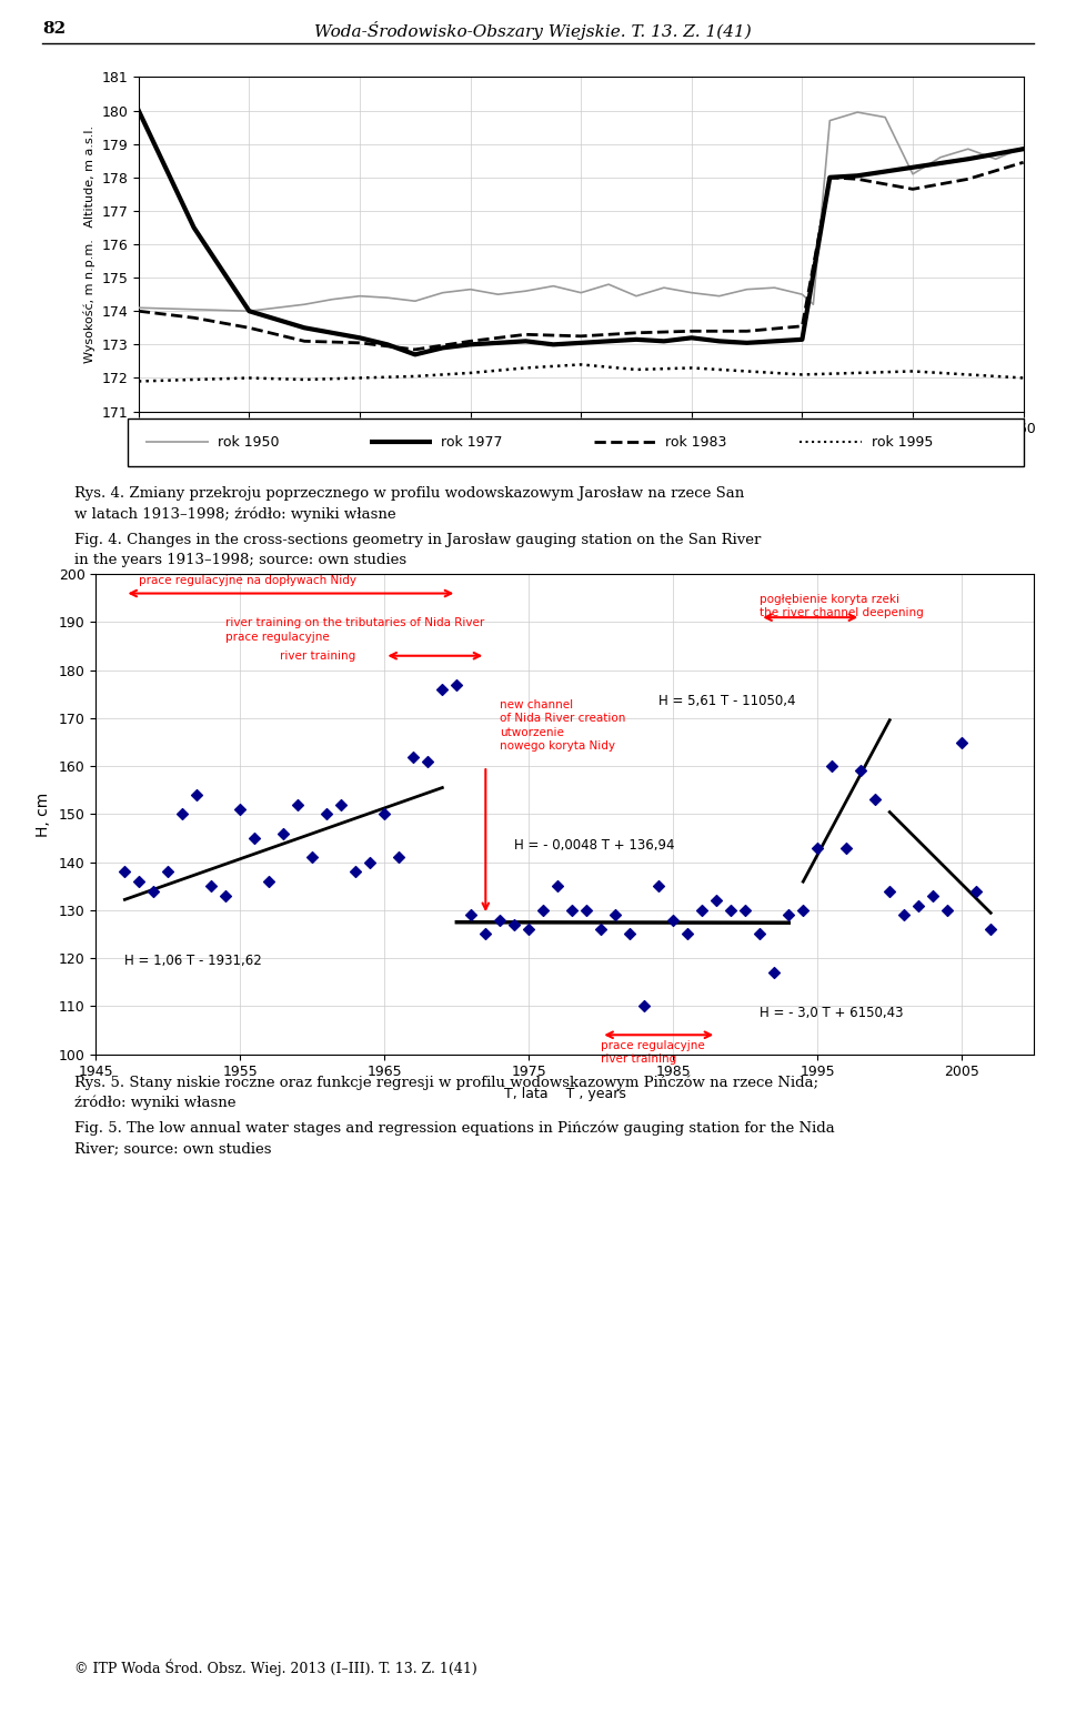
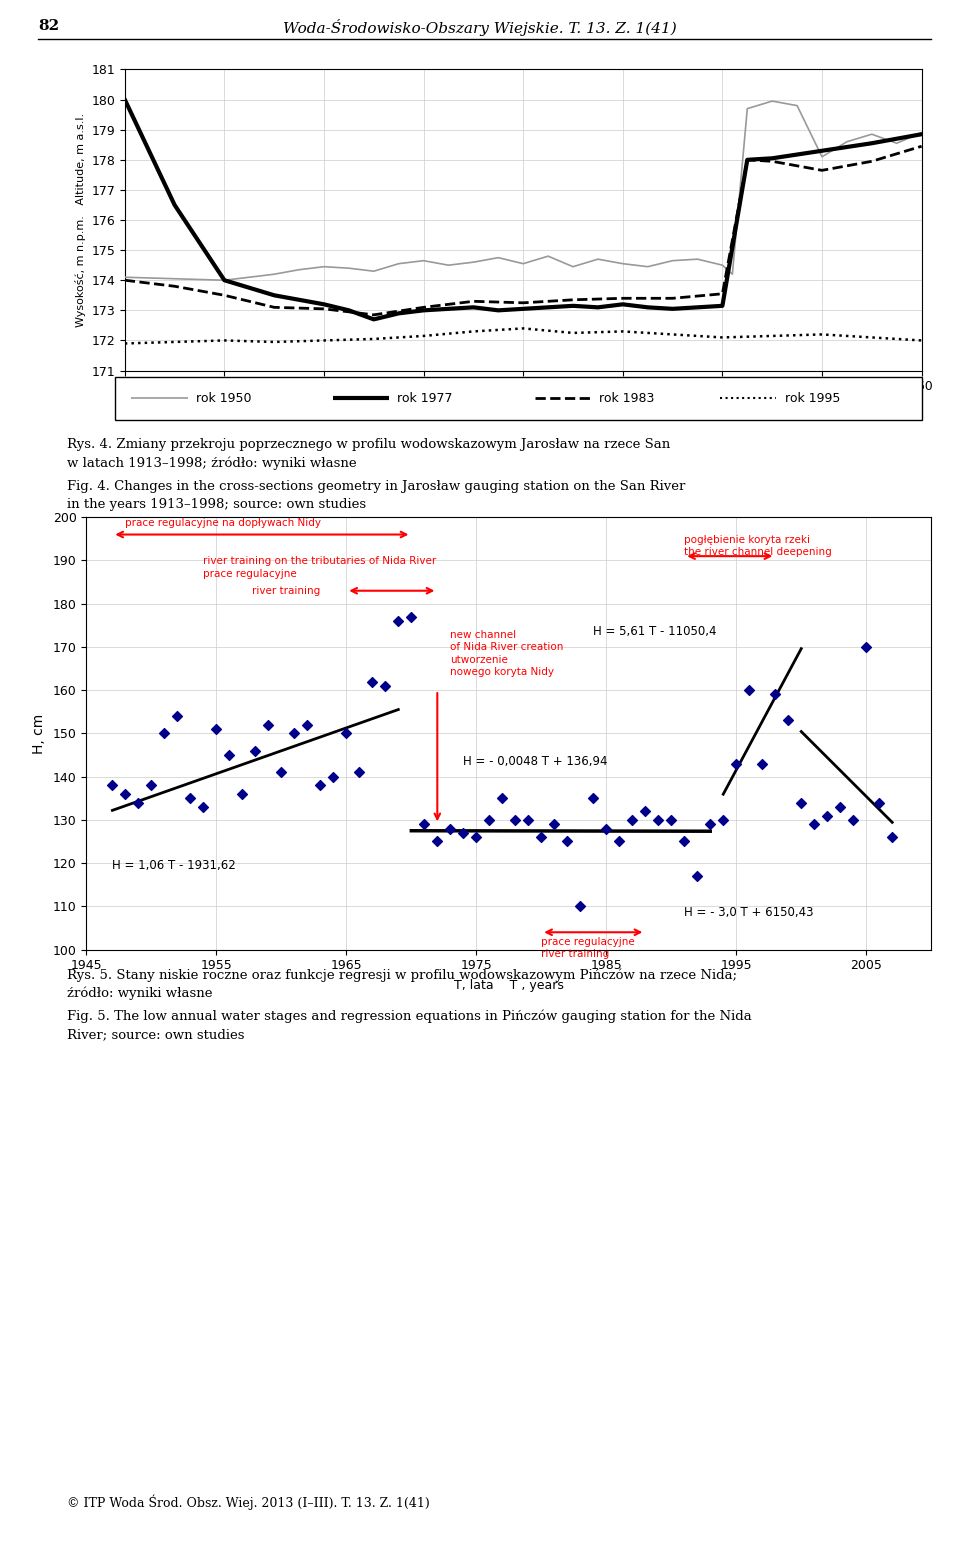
2005: 165 -> 170
